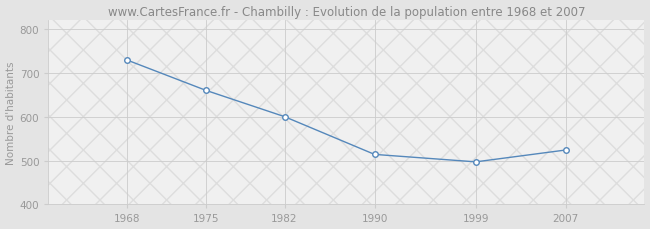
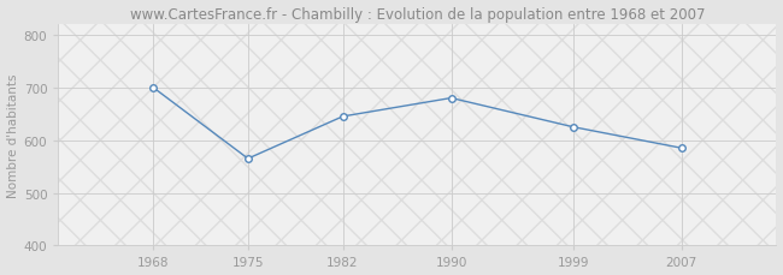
1968: 729 -> 700
1975: 660 -> 565
1982: 600 -> 645
1990: 514 -> 680
1999: 497 -> 625
2007: 524 -> 585
